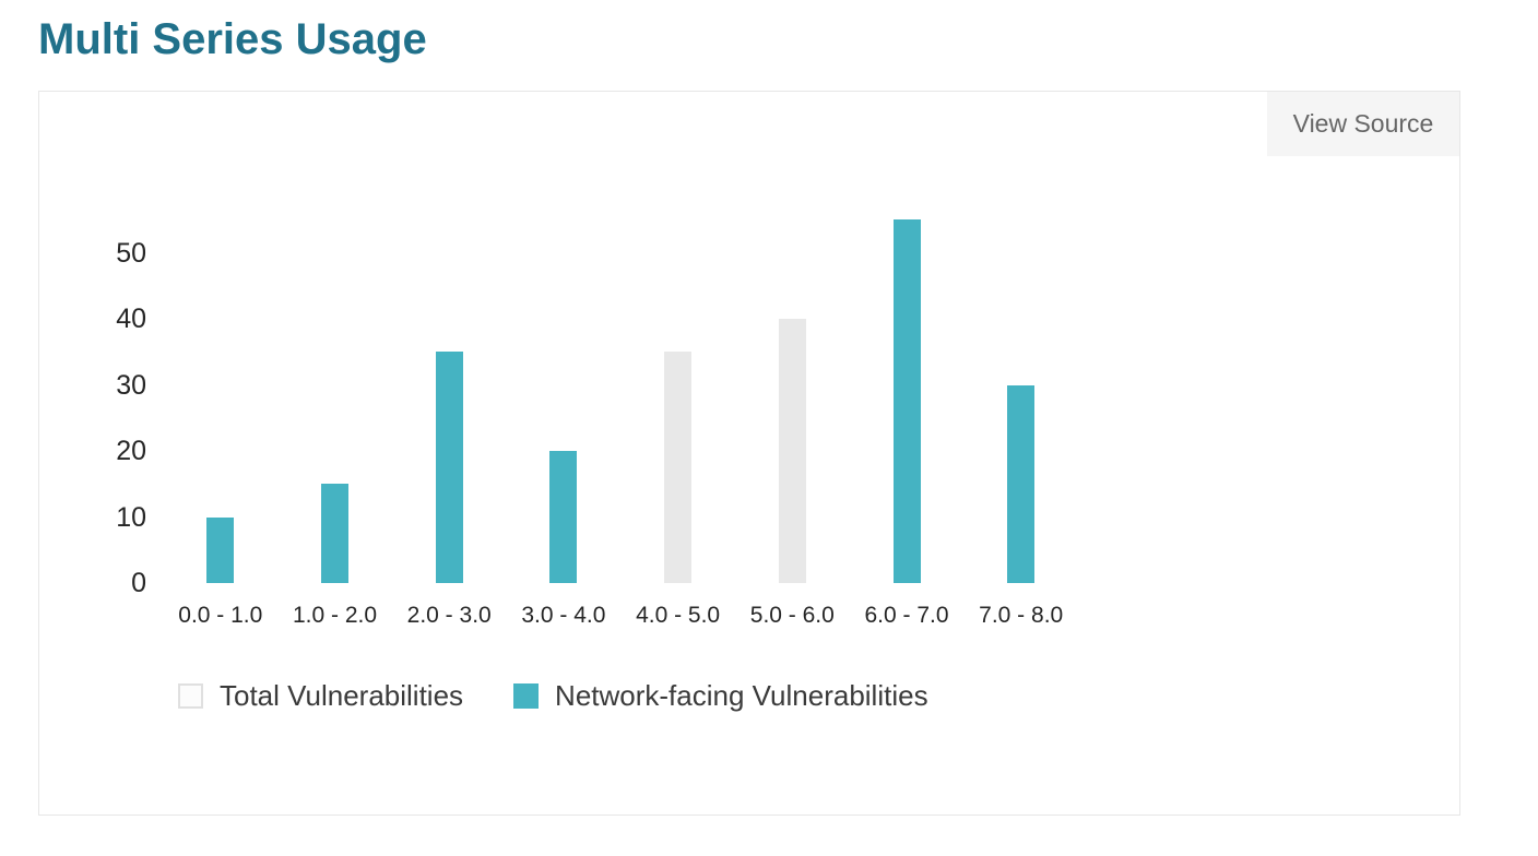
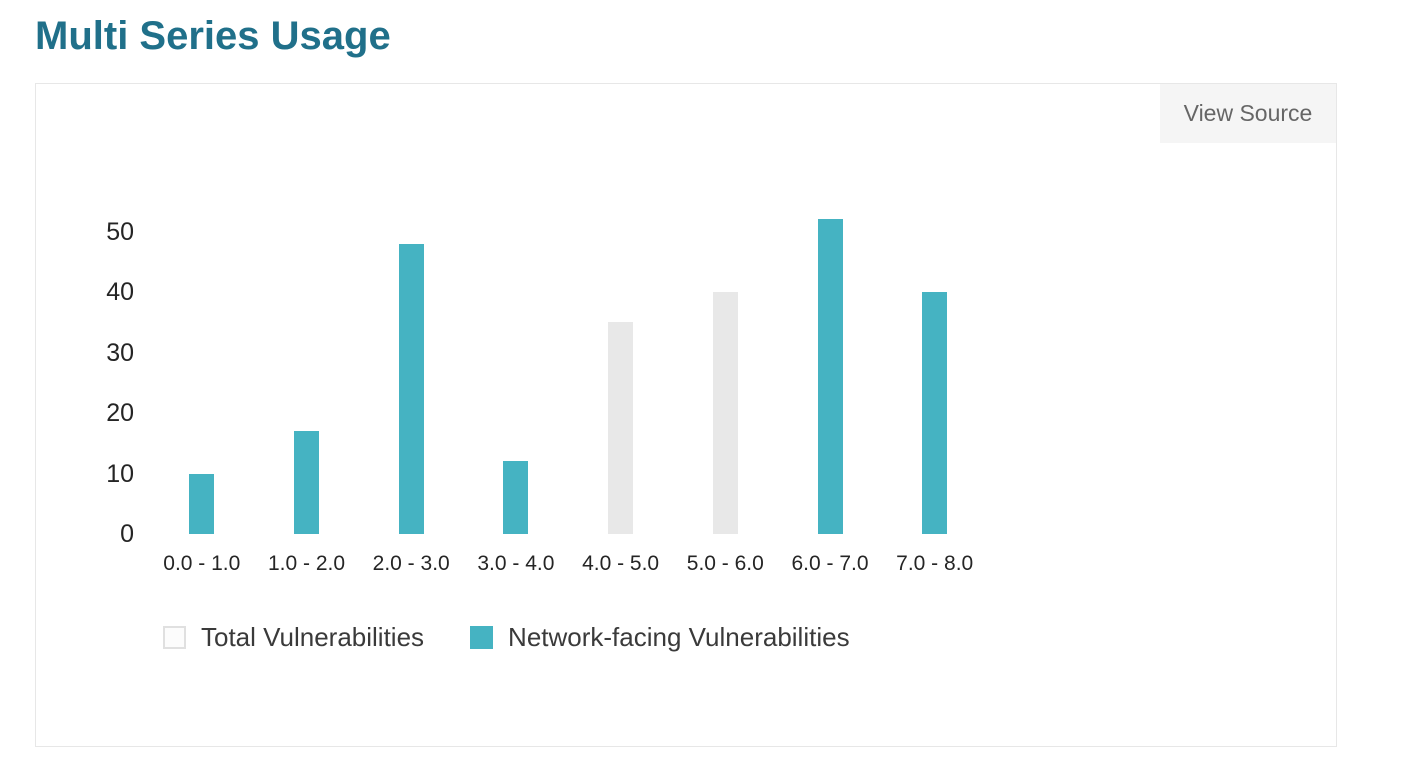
Network-facing Vulnerabilities/1.0 - 2.0: 15 -> 17
Network-facing Vulnerabilities/2.0 - 3.0: 35 -> 48
Network-facing Vulnerabilities/3.0 - 4.0: 20 -> 12
Network-facing Vulnerabilities/6.0 - 7.0: 55 -> 52
Network-facing Vulnerabilities/7.0 - 8.0: 30 -> 40
